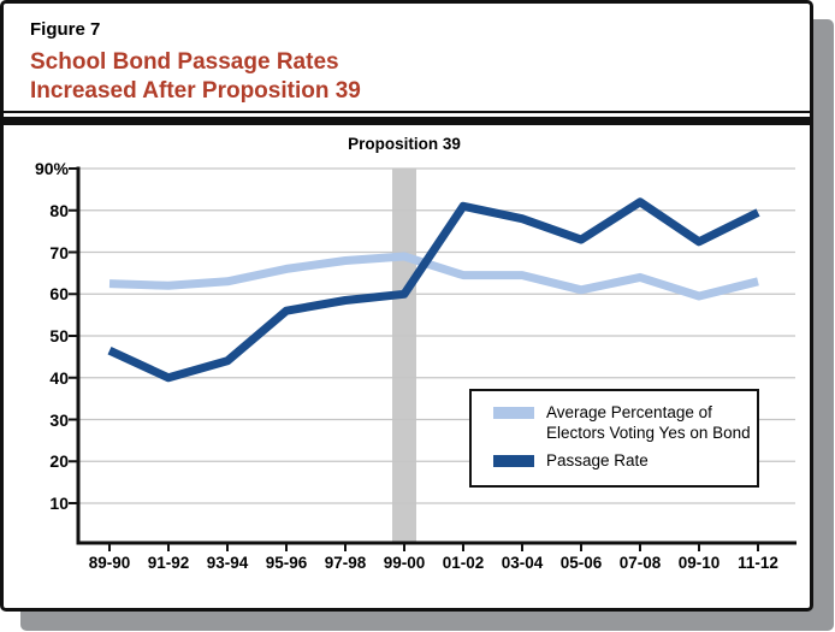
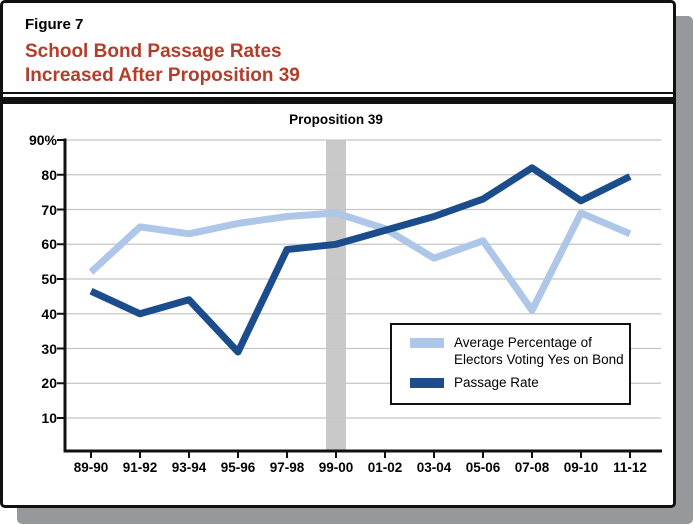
Average Percentage of Electors Voting Yes on Bond/89-90: 62% -> 52%
Average Percentage of Electors Voting Yes on Bond/91-92: 62% -> 65%
Passage Rate/95-96: 56% -> 29%
Passage Rate/01-02: 81% -> 64%
Average Percentage of Electors Voting Yes on Bond/03-04: 64% -> 56%
Passage Rate/03-04: 78% -> 68%
Average Percentage of Electors Voting Yes on Bond/07-08: 64% -> 41%
Average Percentage of Electors Voting Yes on Bond/09-10: 60% -> 69%
